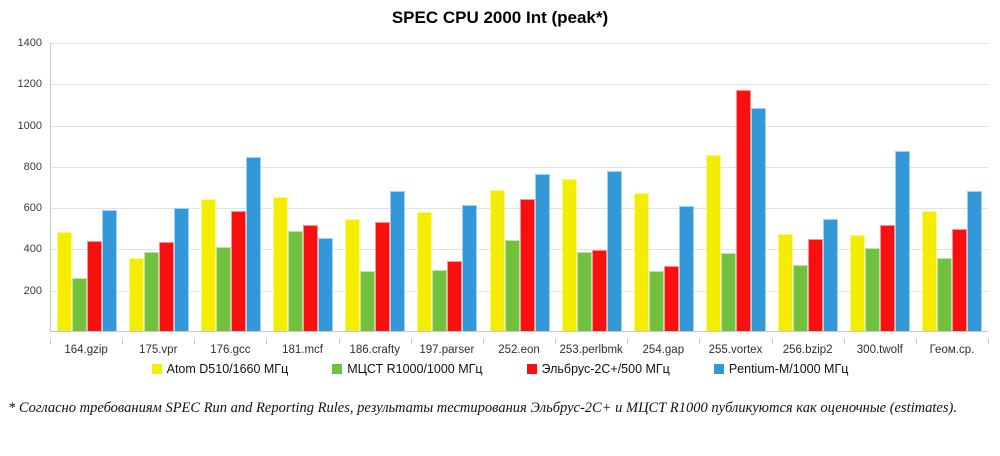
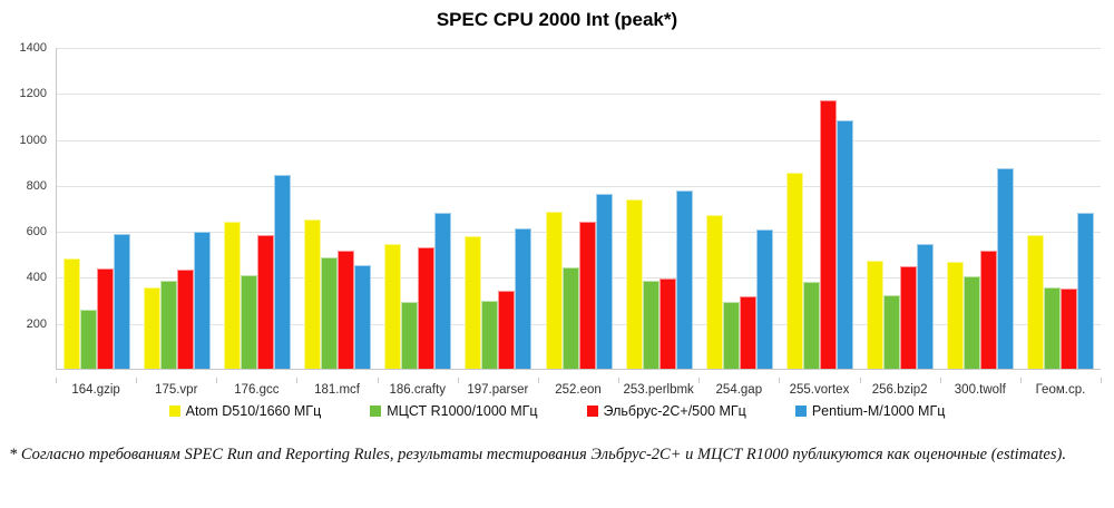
Эльбрус-2С+/500 МГц/Геом.ср.: 490 -> 350
